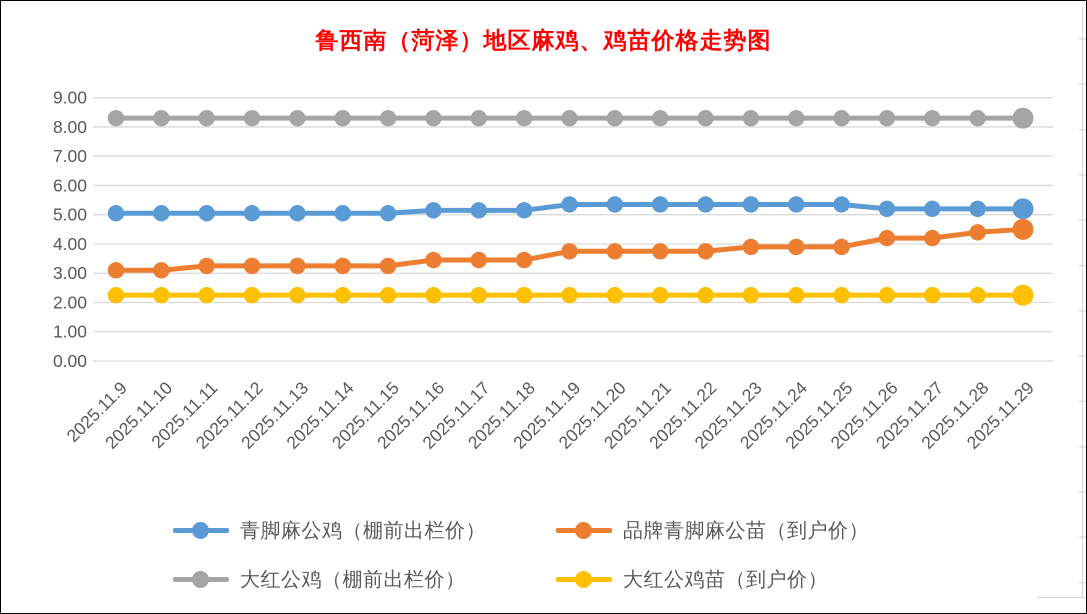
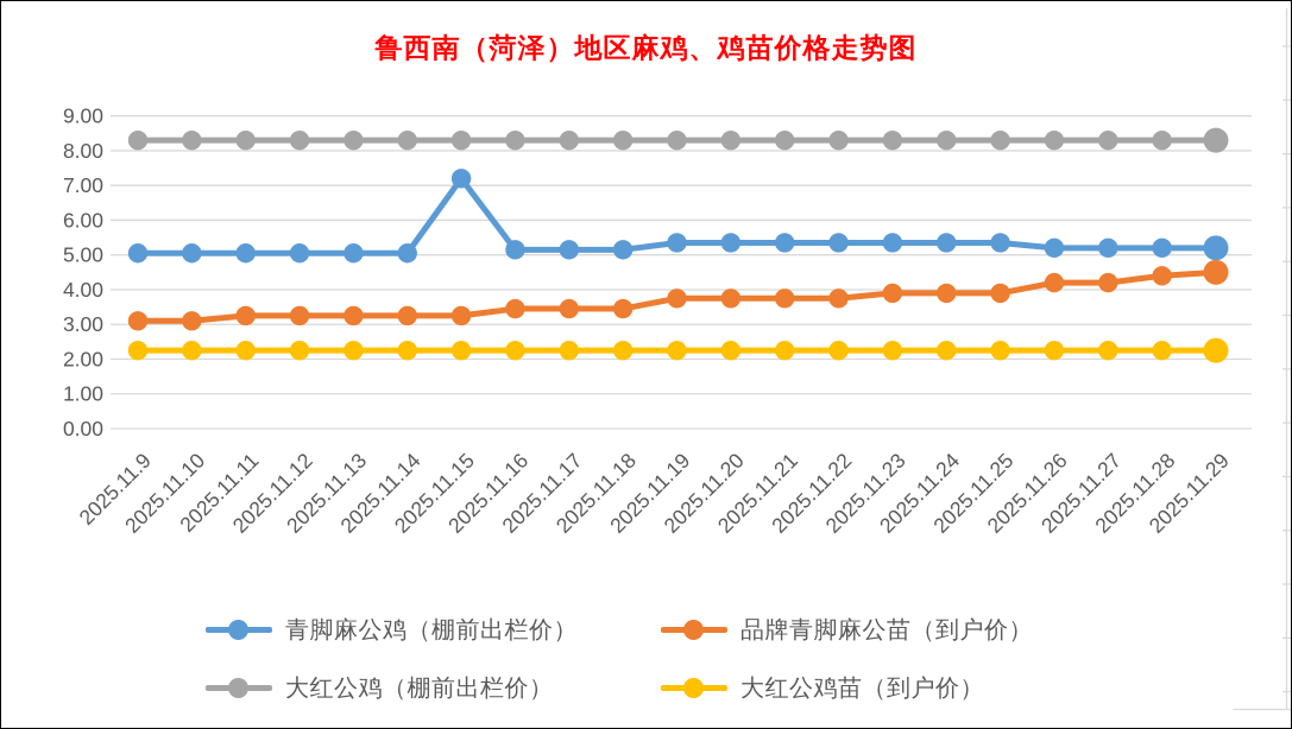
青脚麻公鸡（棚前出栏价）/2025.11.15: 5.0 -> 7.2
